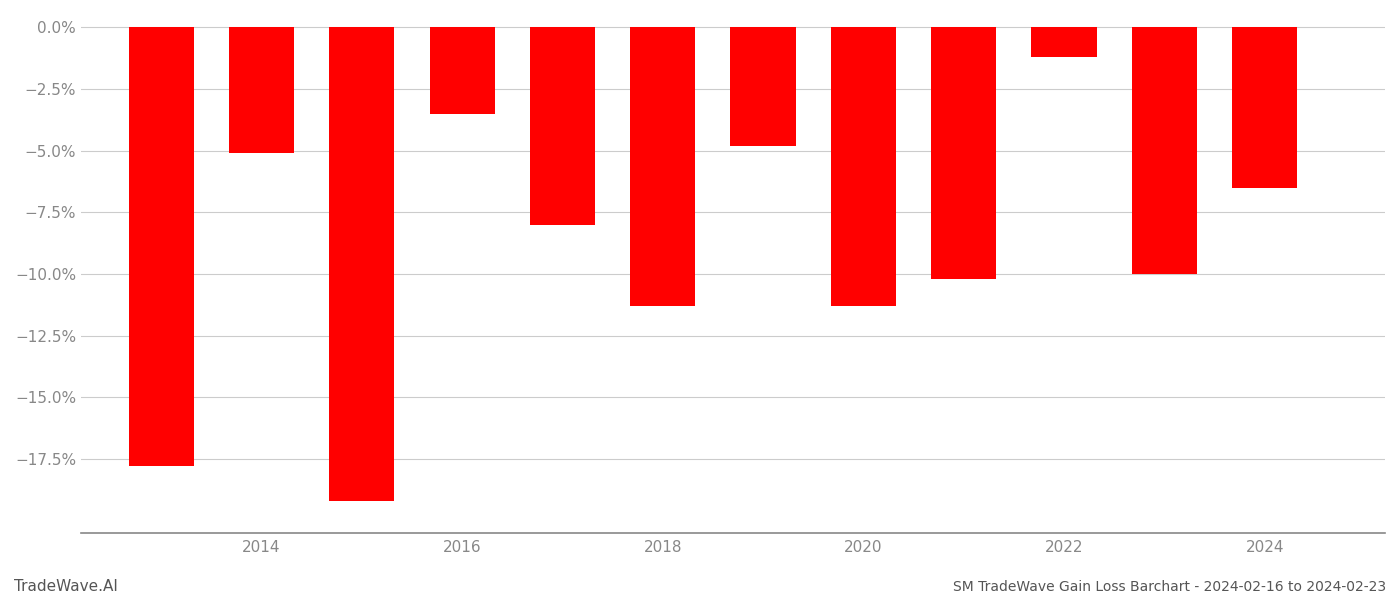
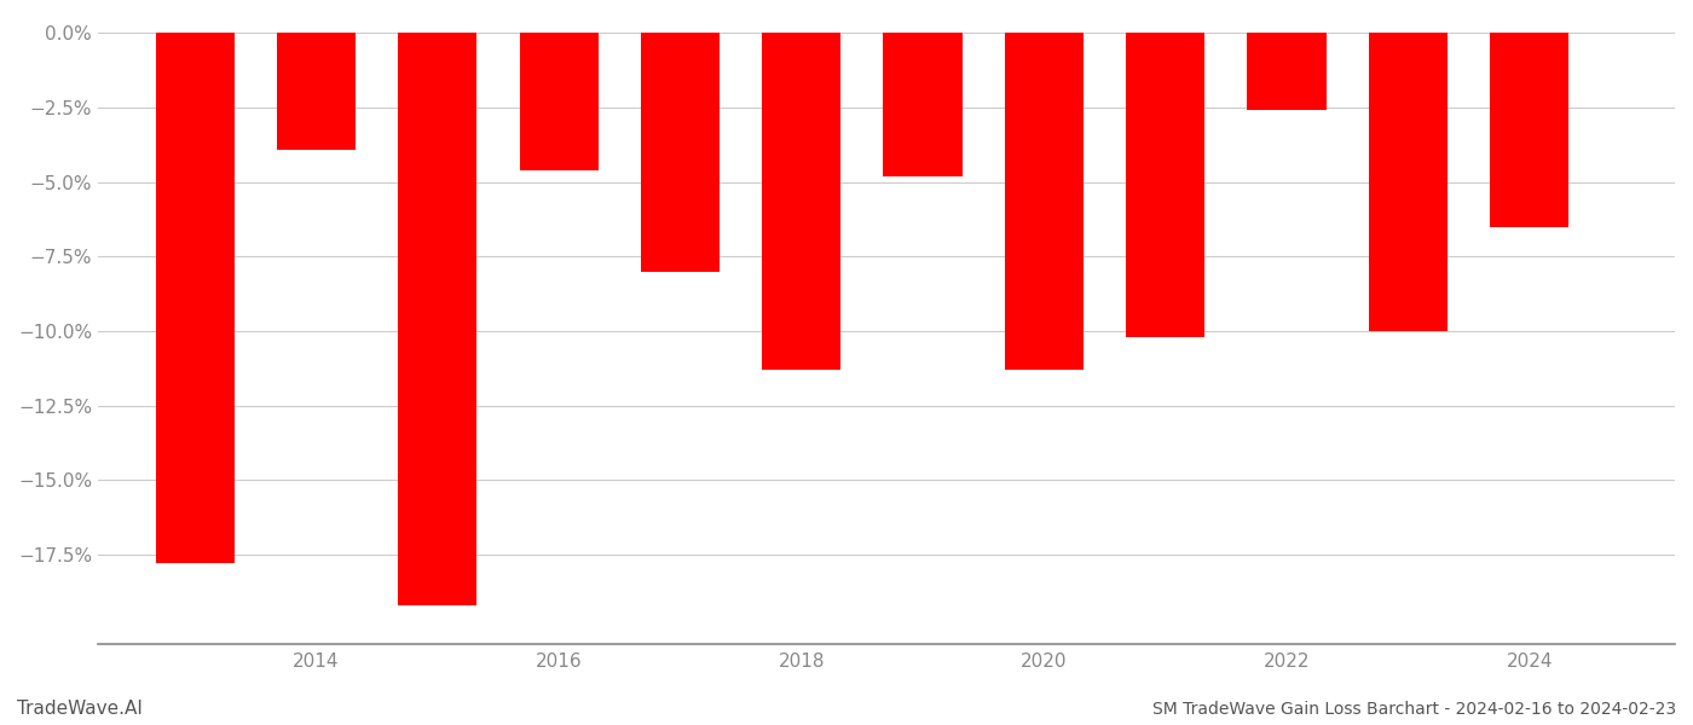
2014: -5.1% -> -3.9%
2016: -3.5% -> -4.6%
2022: -1.2% -> -2.6%
